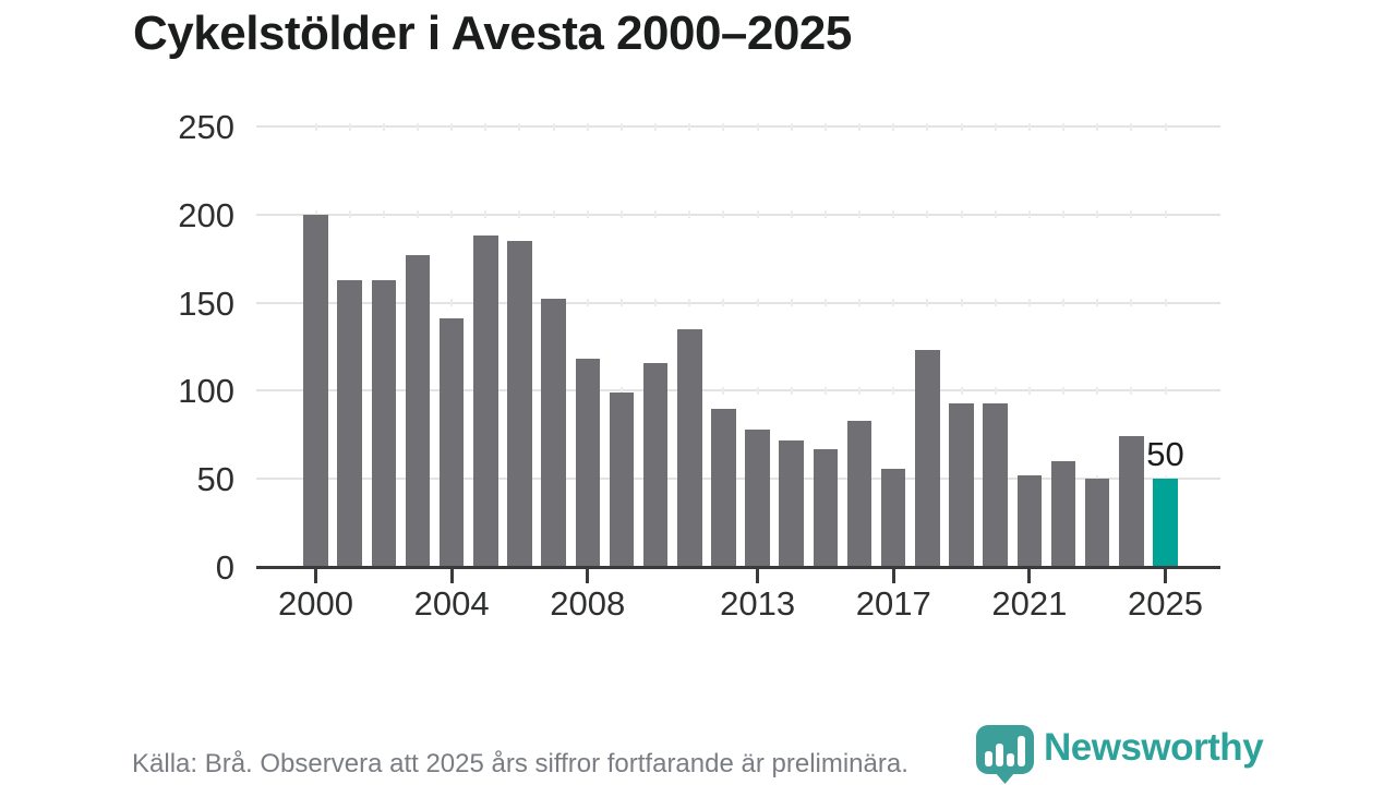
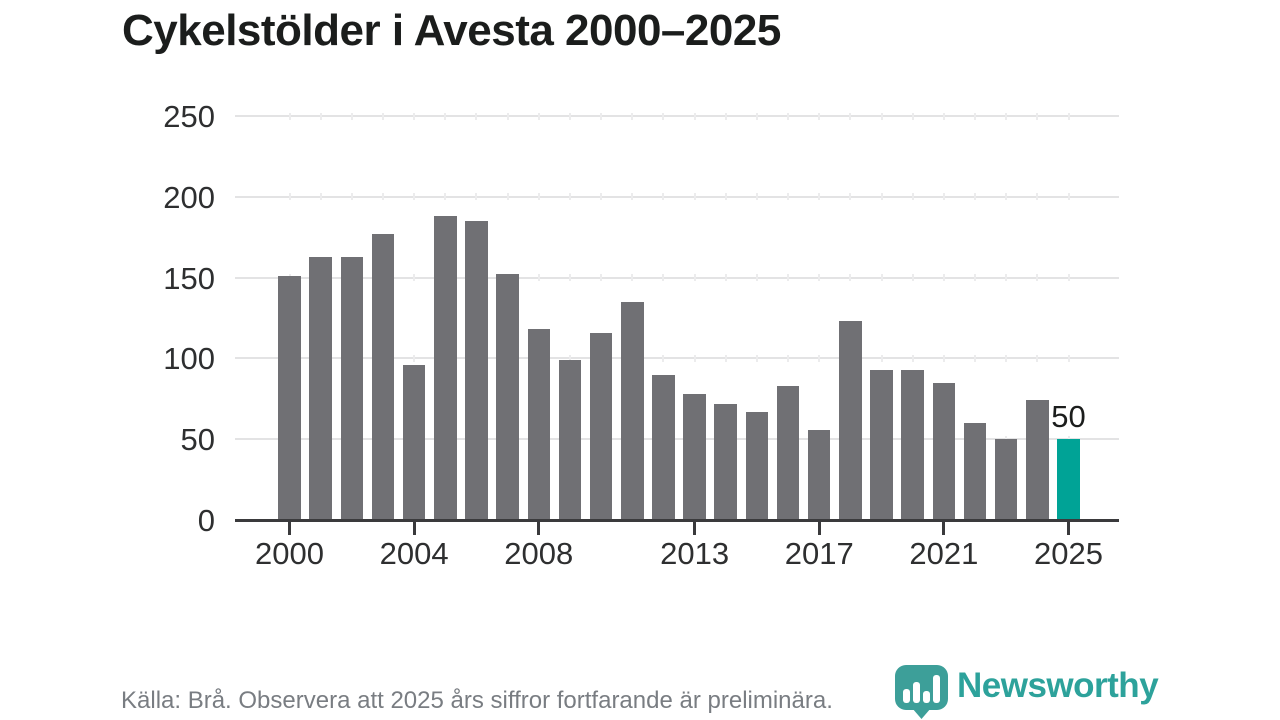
2000: 200 -> 151
2004: 141 -> 96
2021: 52 -> 85
